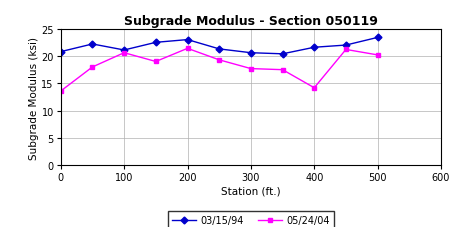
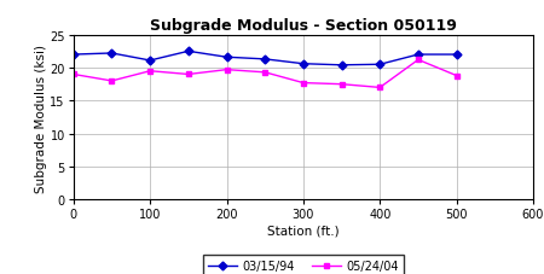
03/15/94/0: 20.8 -> 22.0
05/24/04/0: 13.6 -> 19.0
05/24/04/100: 20.6 -> 19.5
03/15/94/200: 23.0 -> 21.6
05/24/04/200: 21.4 -> 19.7
03/15/94/400: 21.6 -> 20.5
05/24/04/400: 14.2 -> 17.0
03/15/94/500: 23.4 -> 22.0
05/24/04/500: 20.2 -> 18.8
